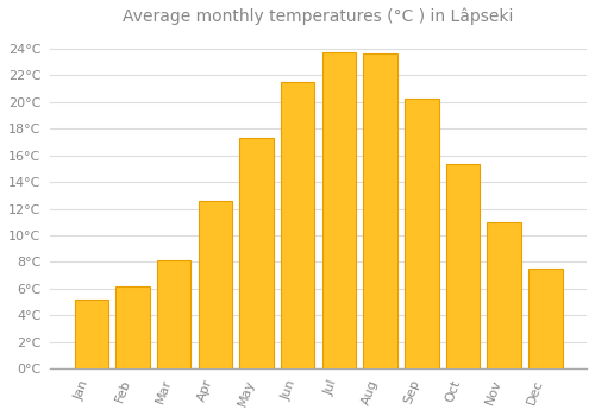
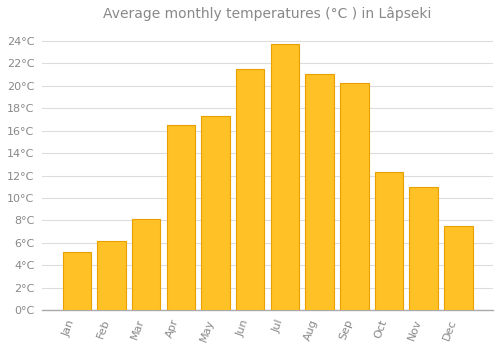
Apr: 12.6°C -> 16.5°C
Aug: 23.6°C -> 21.0°C
Oct: 15.3°C -> 12.3°C
